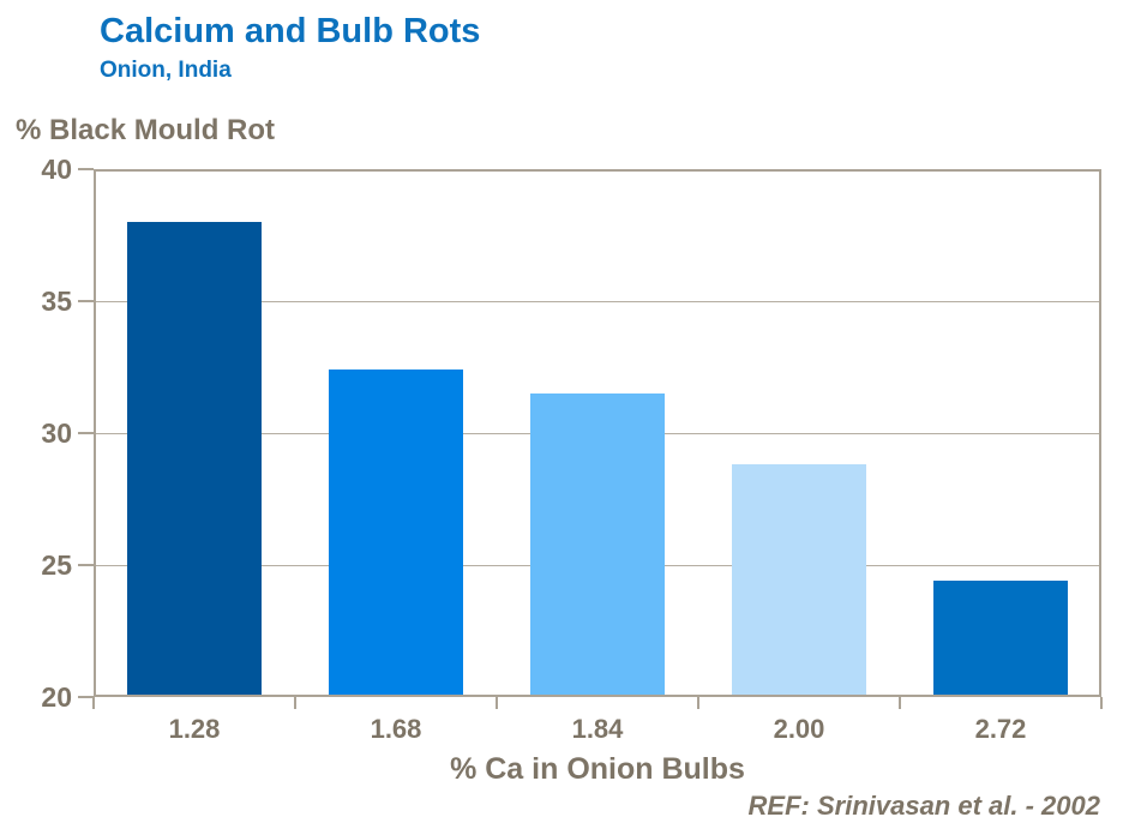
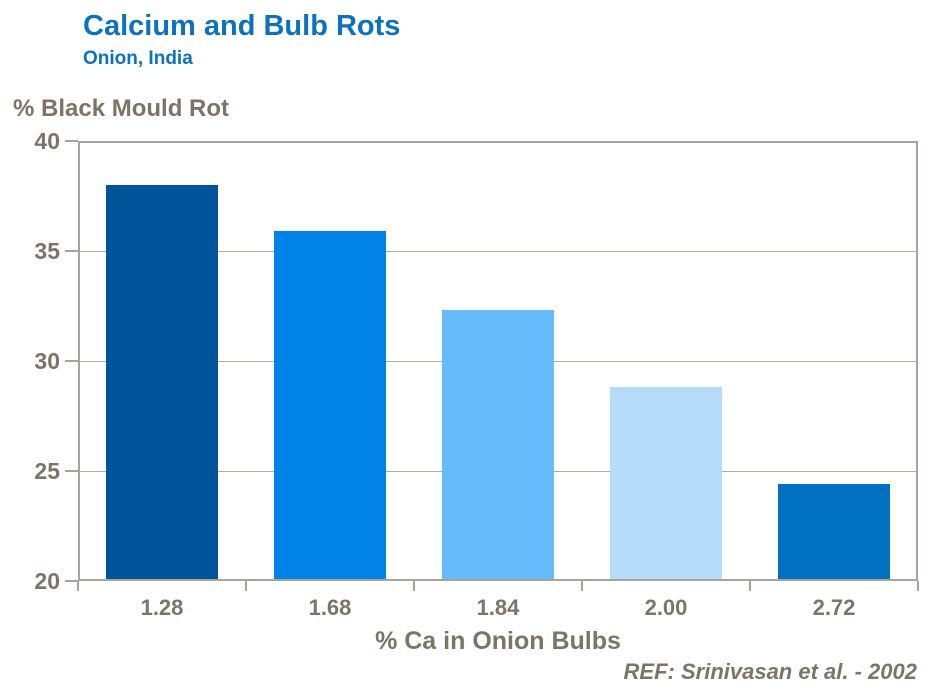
1.68: 32.4 -> 35.9
1.84: 31.5 -> 32.3
